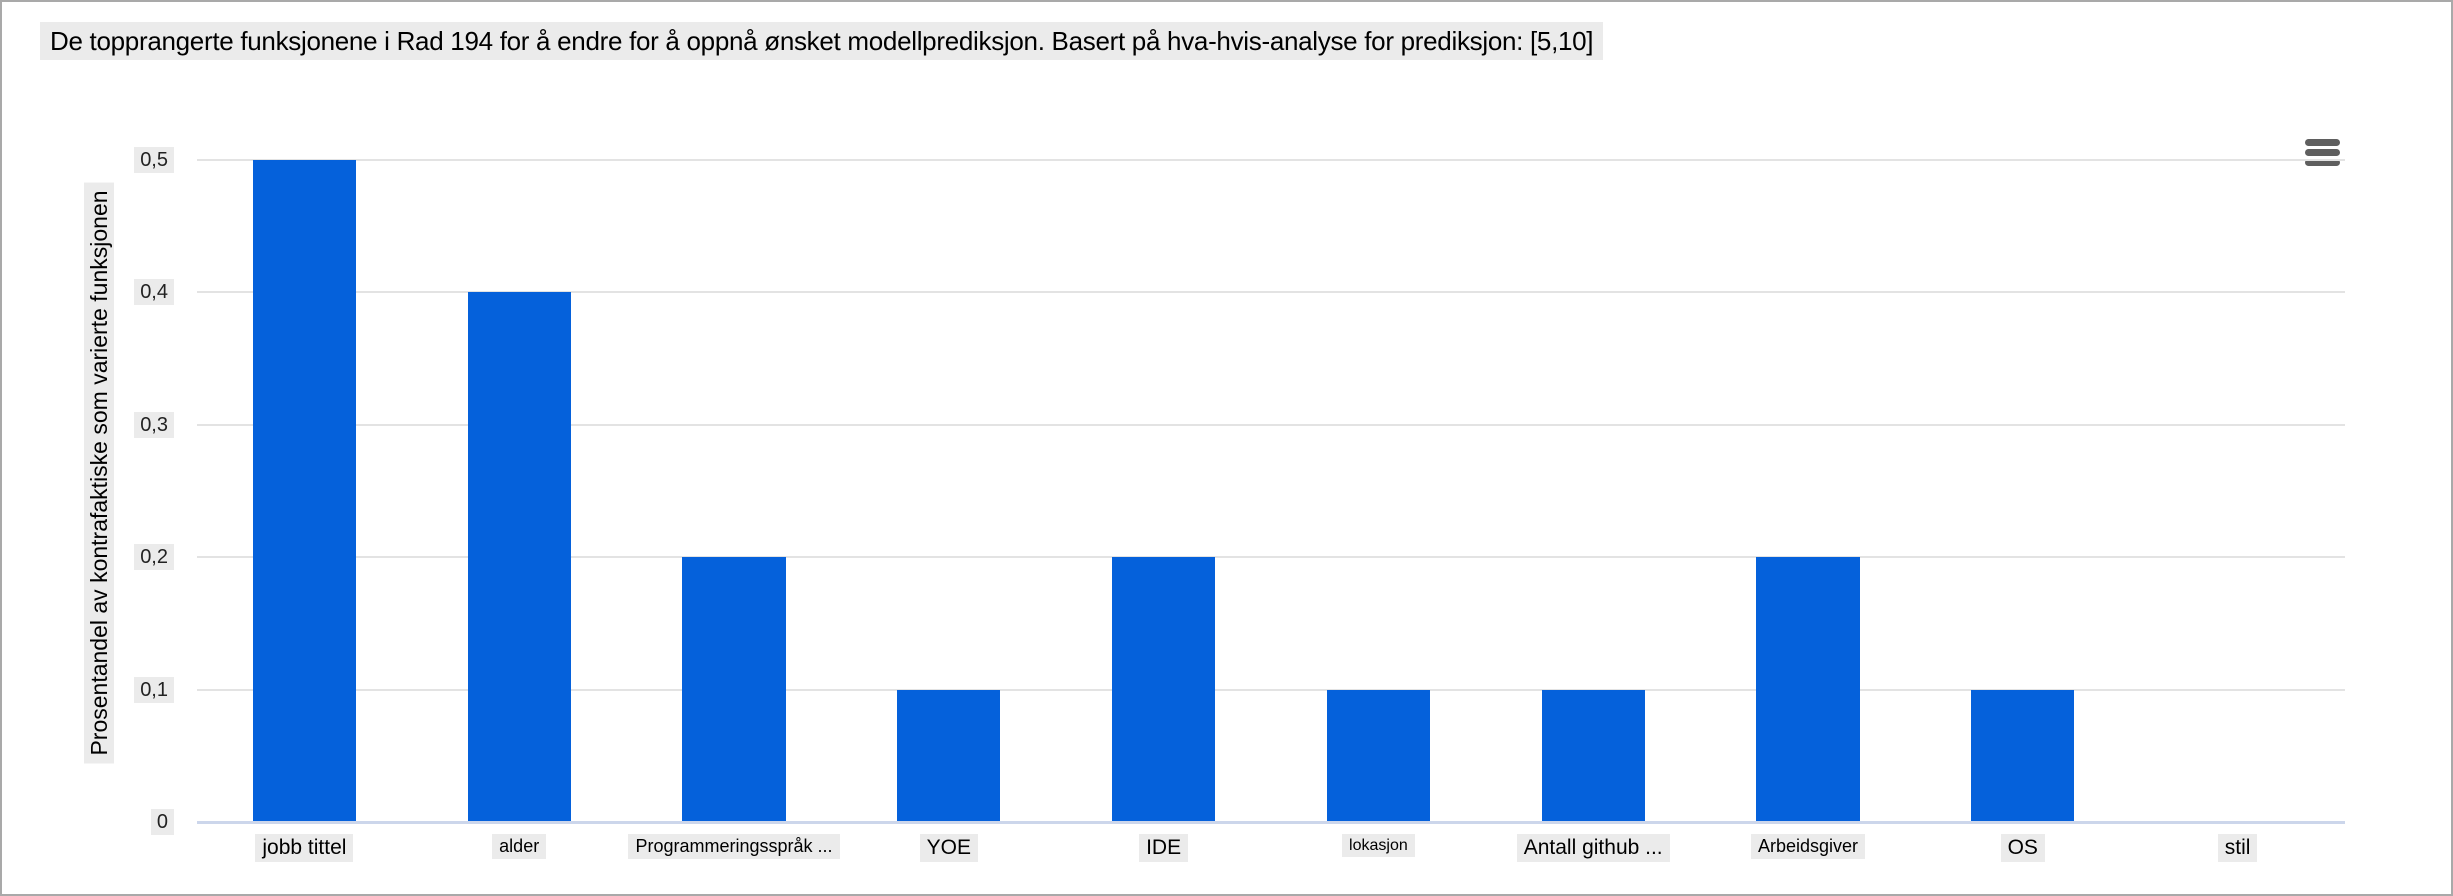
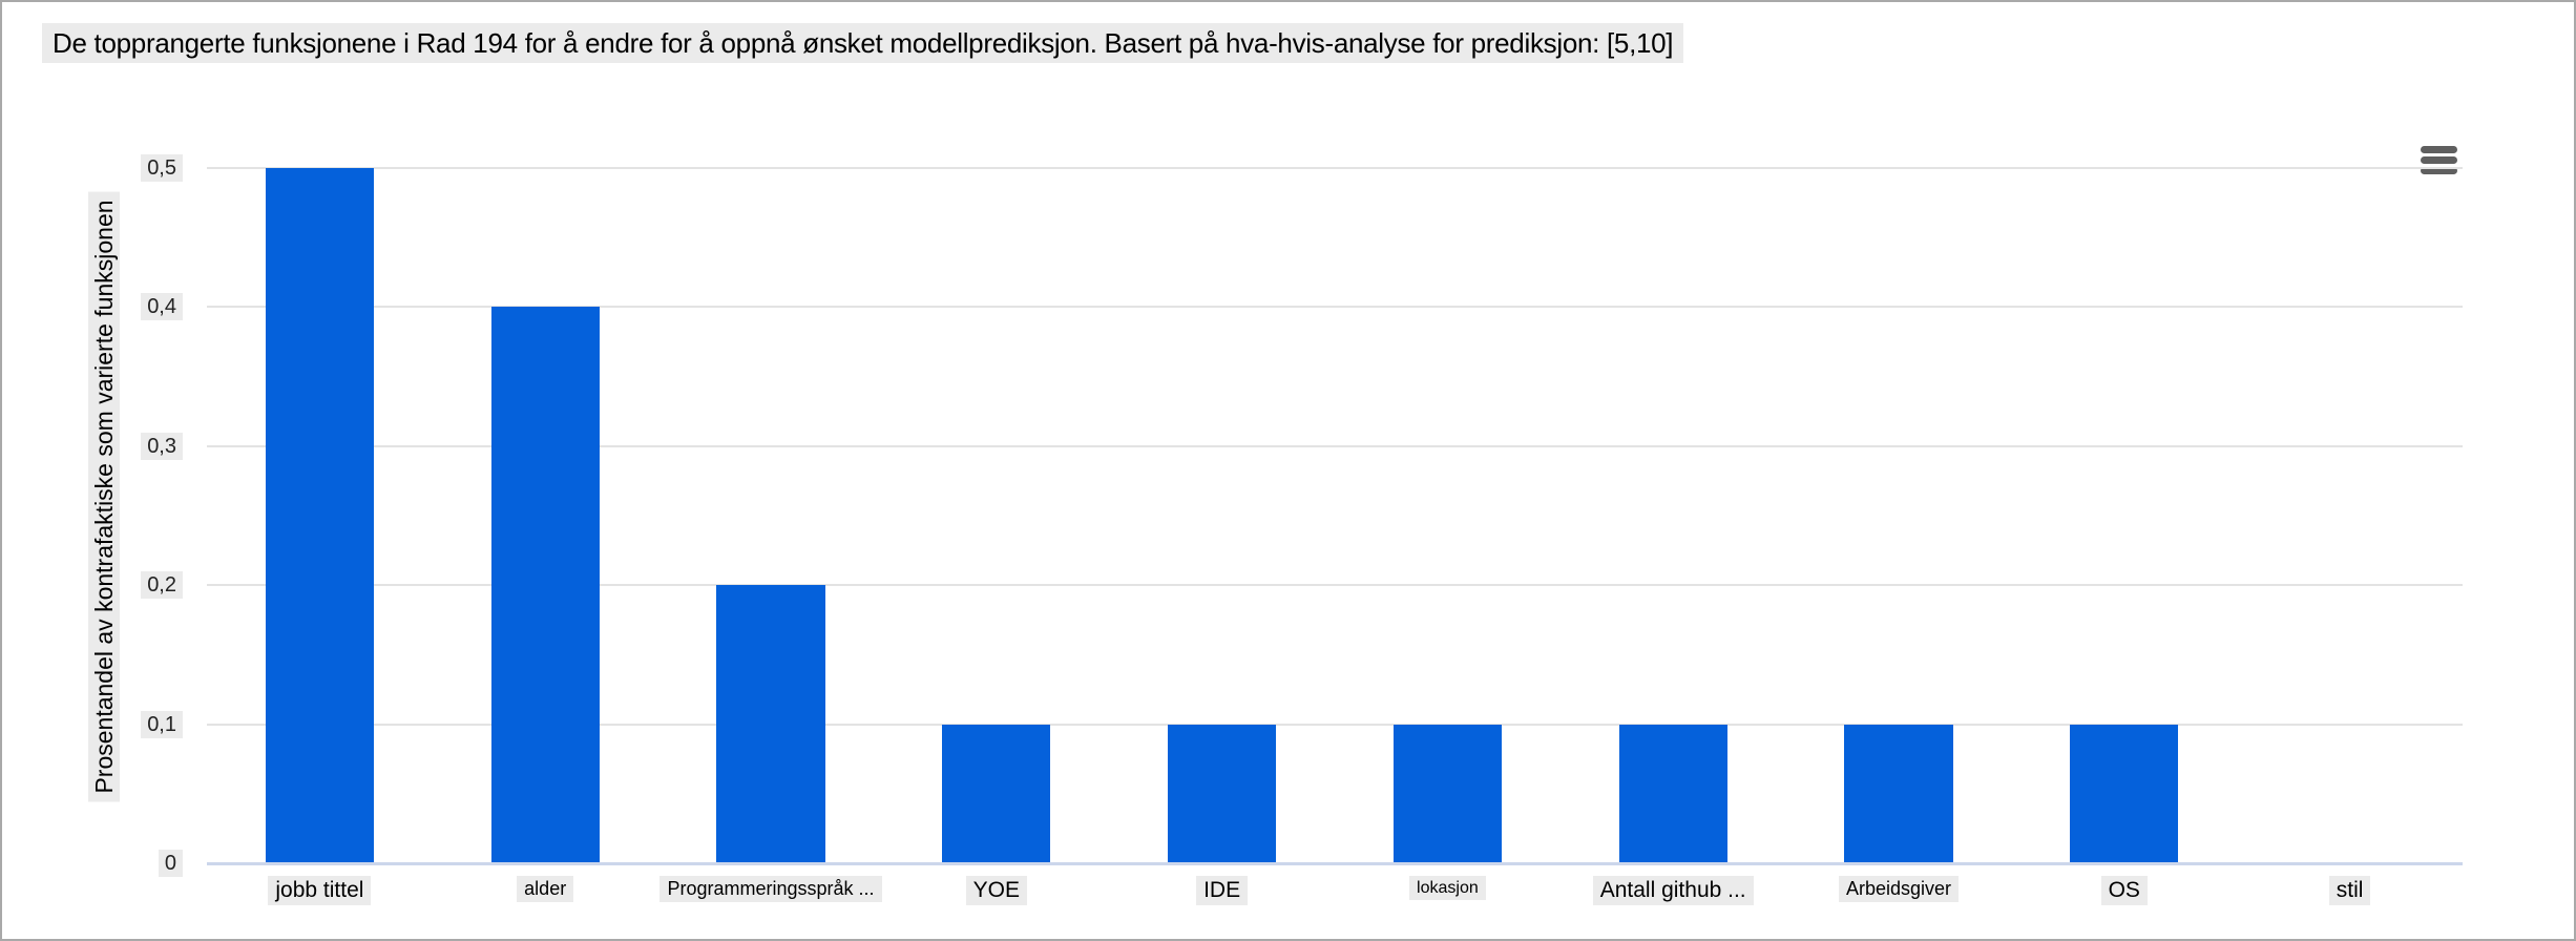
IDE: 0,2 -> 0,1
Arbeidsgiver: 0,2 -> 0,1
